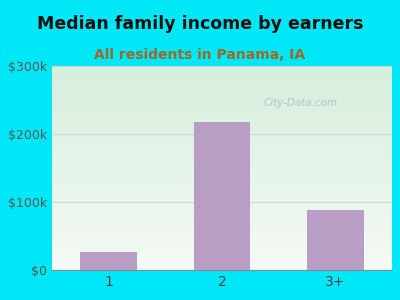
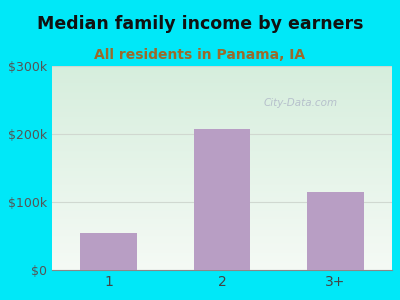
1: $26k -> $55k
2: $218k -> $208k
3+: $88k -> $115k
